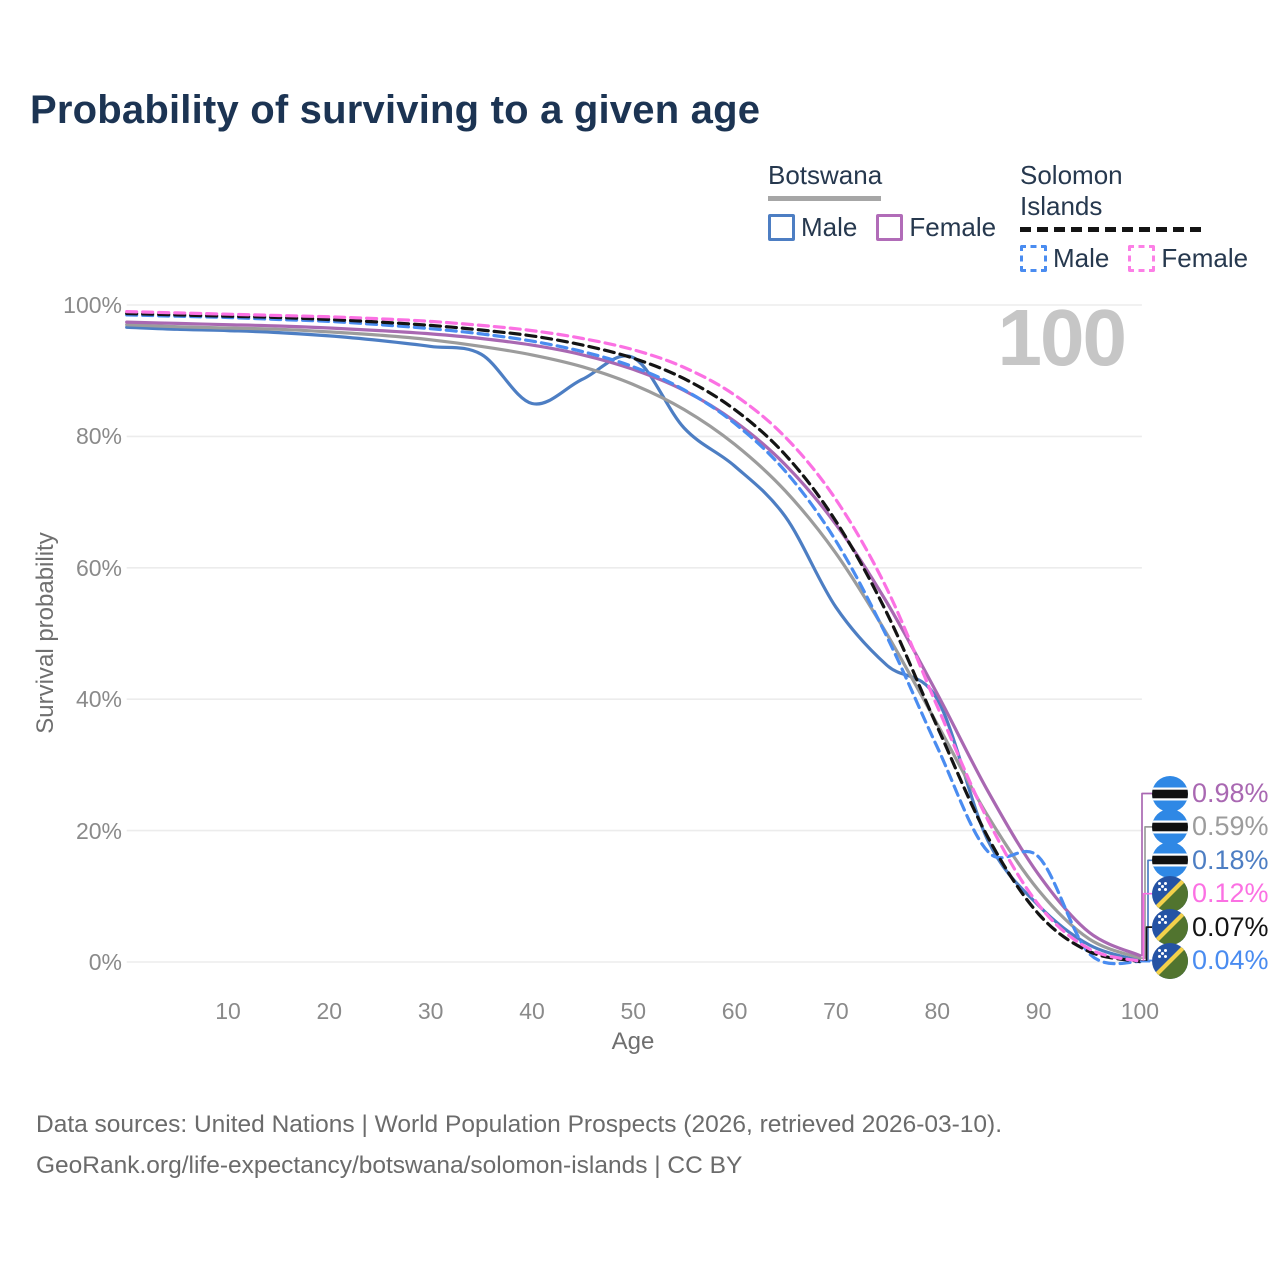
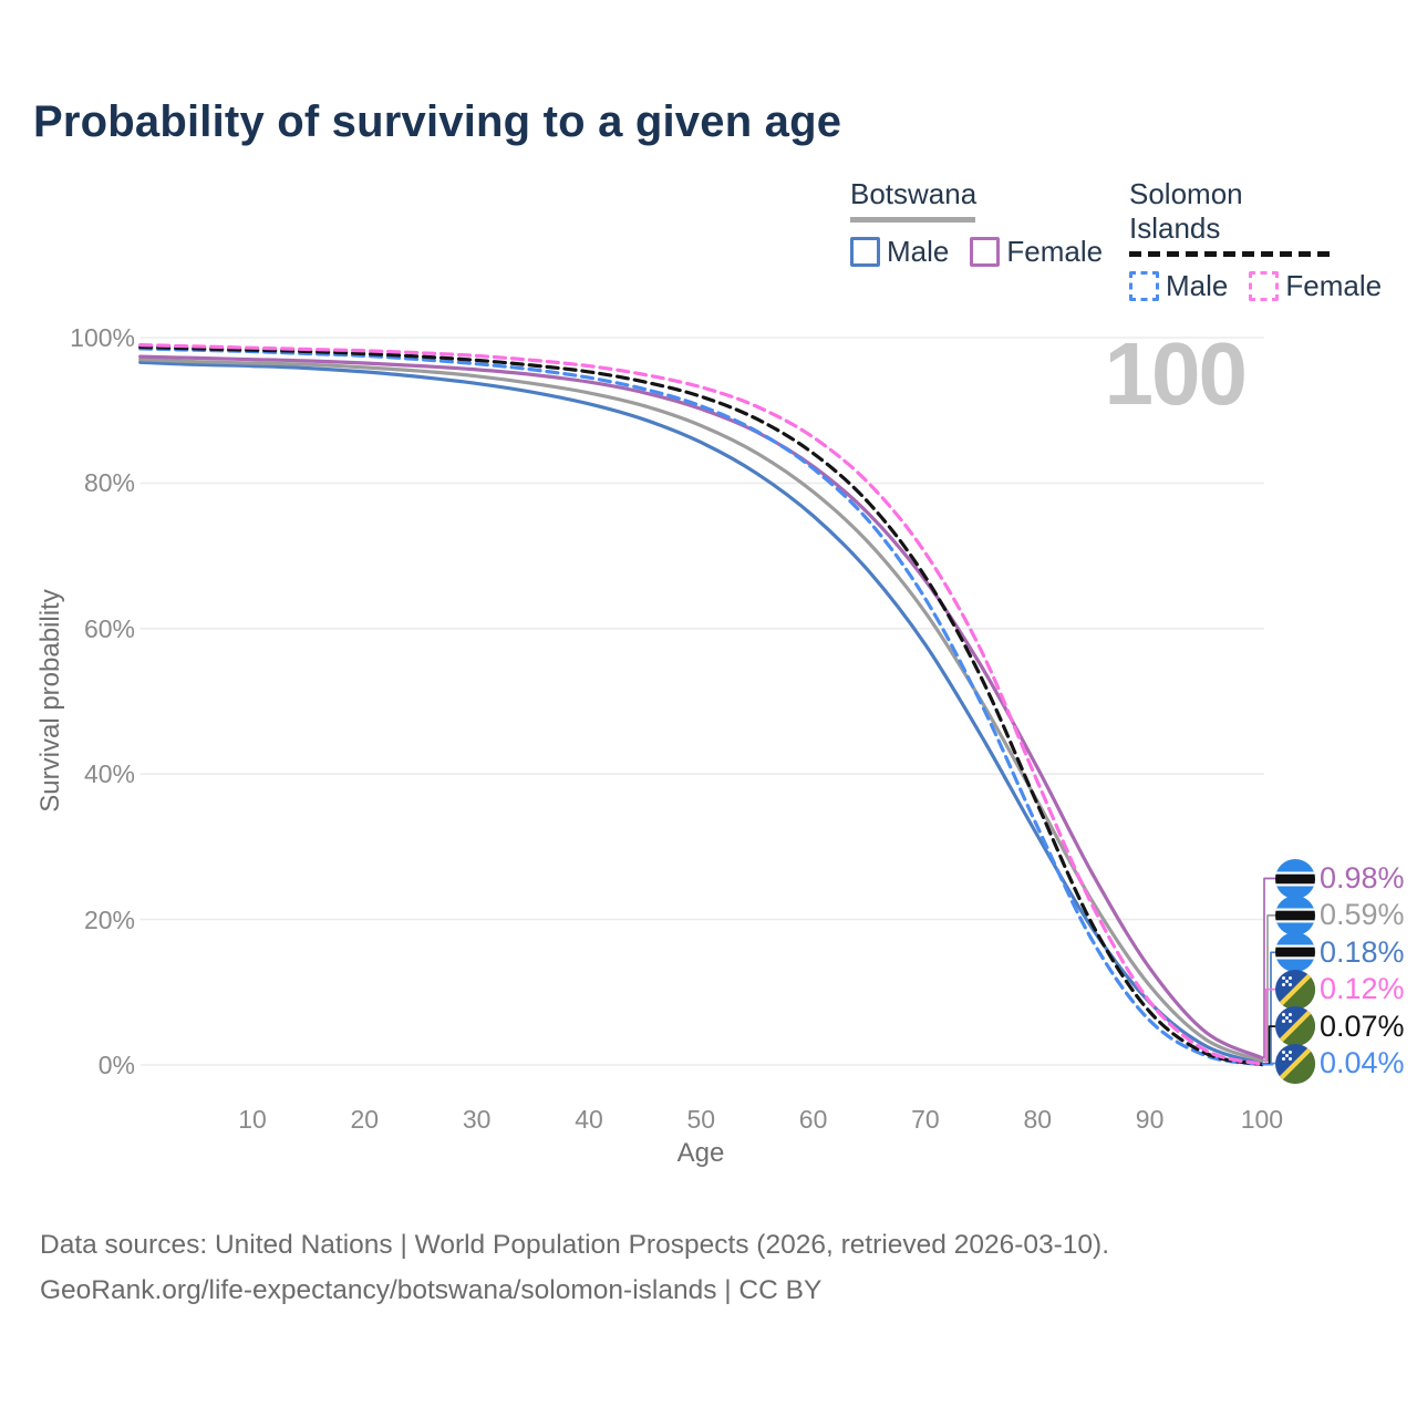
Botswana Male/40: 85% -> 91%
Botswana Male/50: 92% -> 86%
Botswana Male/70: 54% -> 58%
Botswana Male/80: 40% -> 32%
Solomon Islands Male/90: 16% -> 6%
